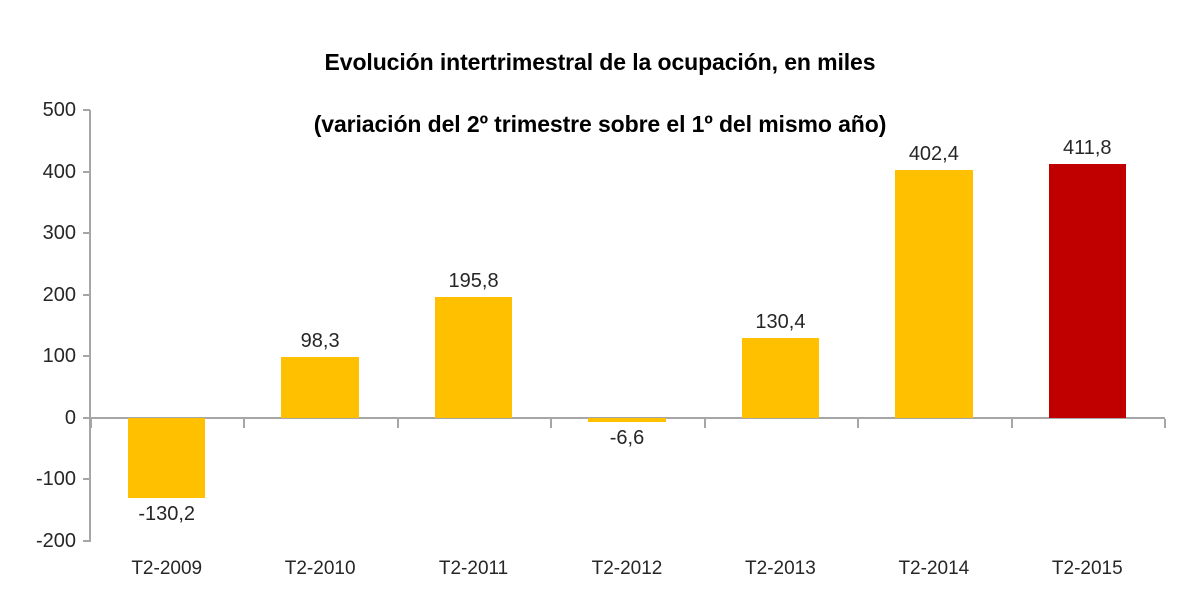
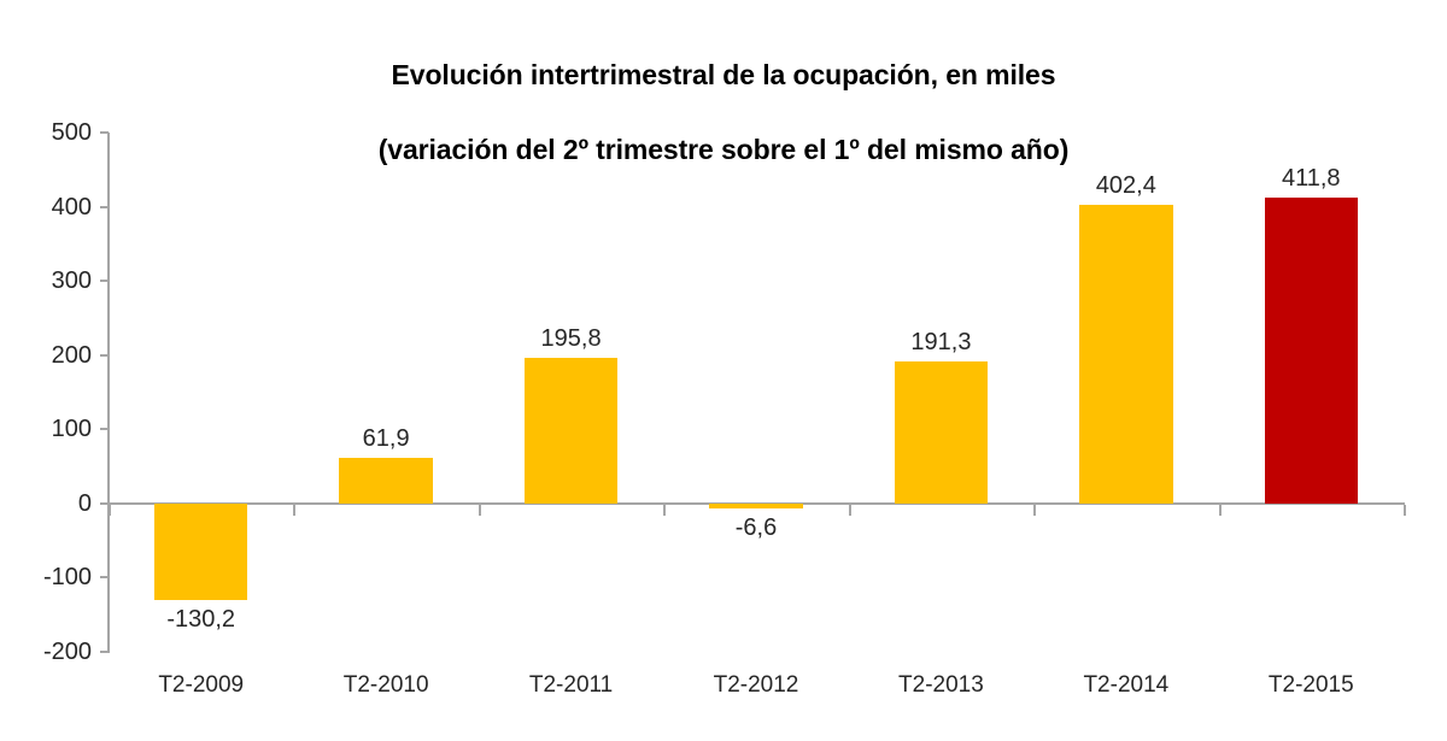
T2-2010: 98,3 -> 61,9
T2-2013: 130,4 -> 191,3
